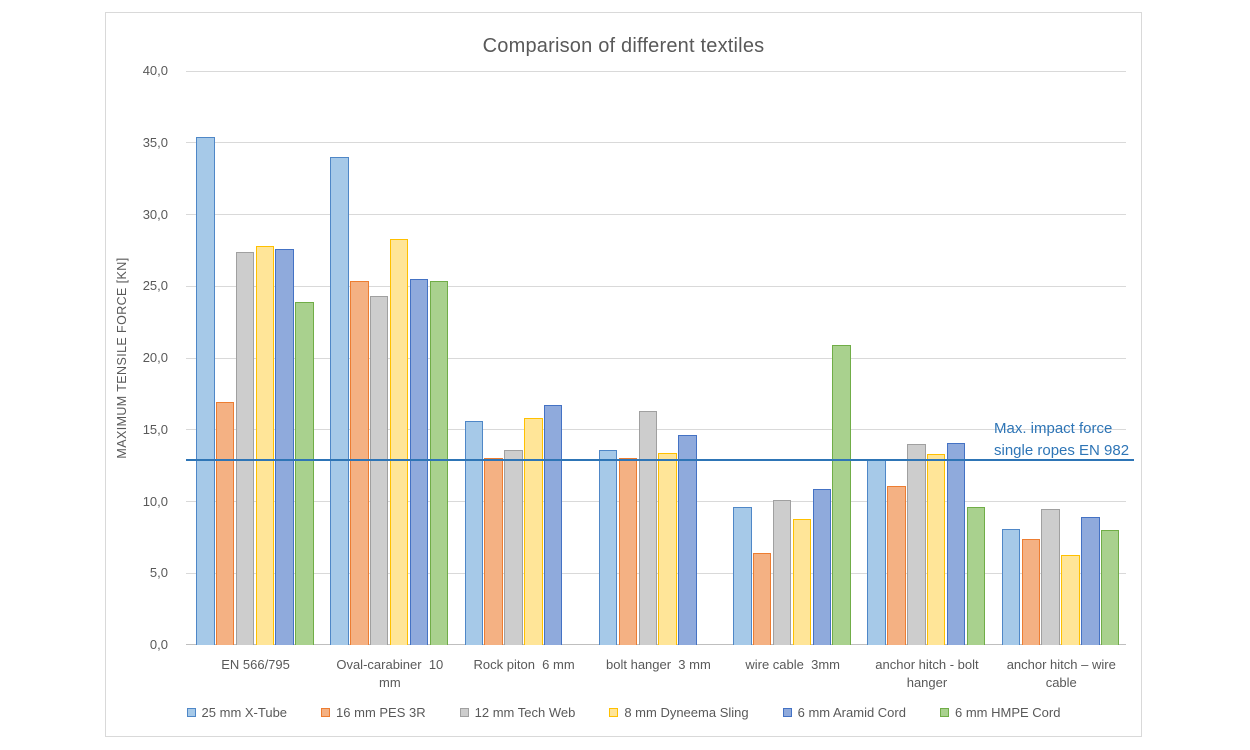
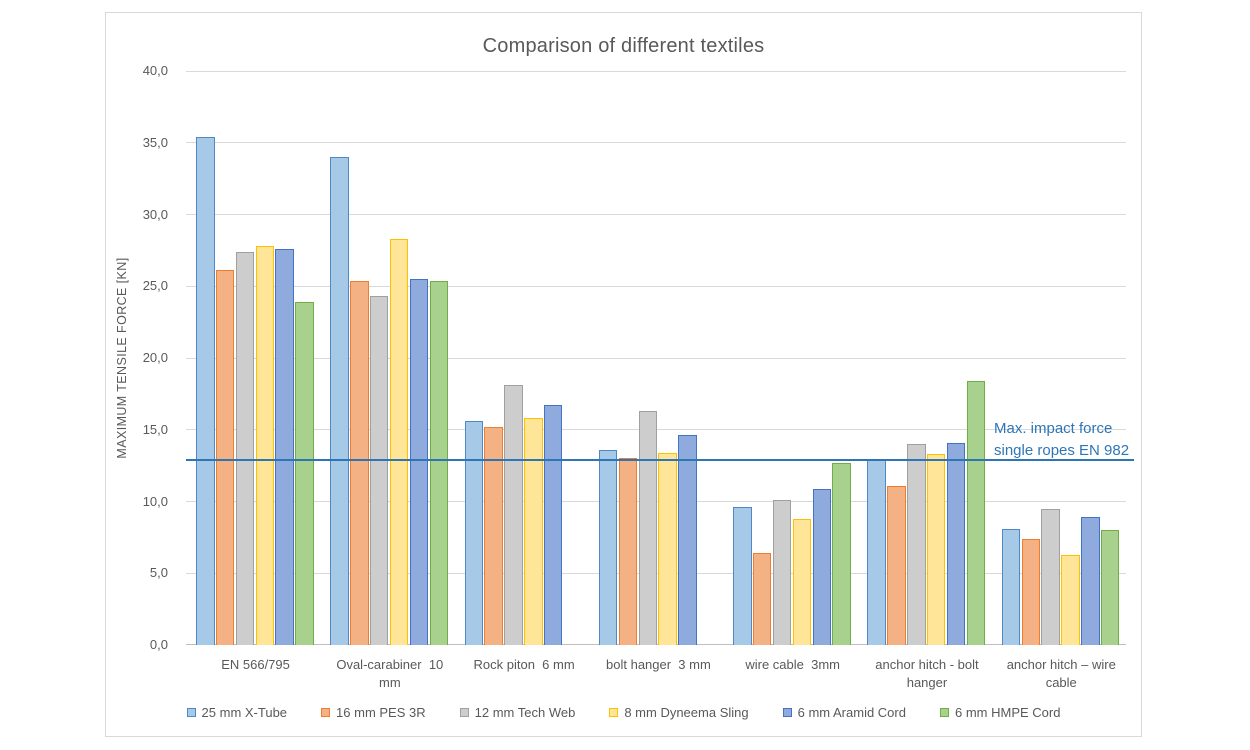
16 mm PES 3R/EN 566/795: 16,9 -> 26,1
16 mm PES 3R/Rock piton 6 mm: 13,0 -> 15,2
12 mm Tech Web/Rock piton 6 mm: 13,6 -> 18,1
6 mm HMPE Cord/wire cable 3mm: 20,9 -> 12,7
6 mm HMPE Cord/anchor hitch - bolt hanger: 9,6 -> 18,4
